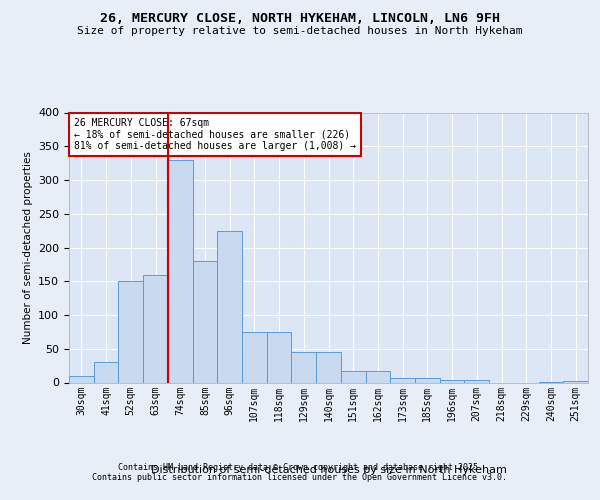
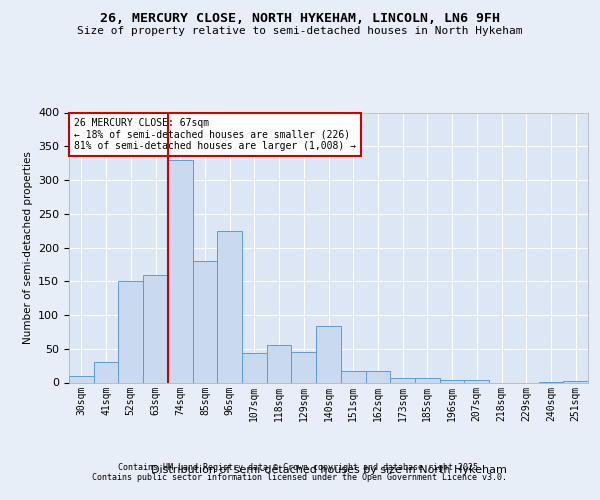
107sqm: 75 -> 44
118sqm: 75 -> 56
140sqm: 45 -> 84
